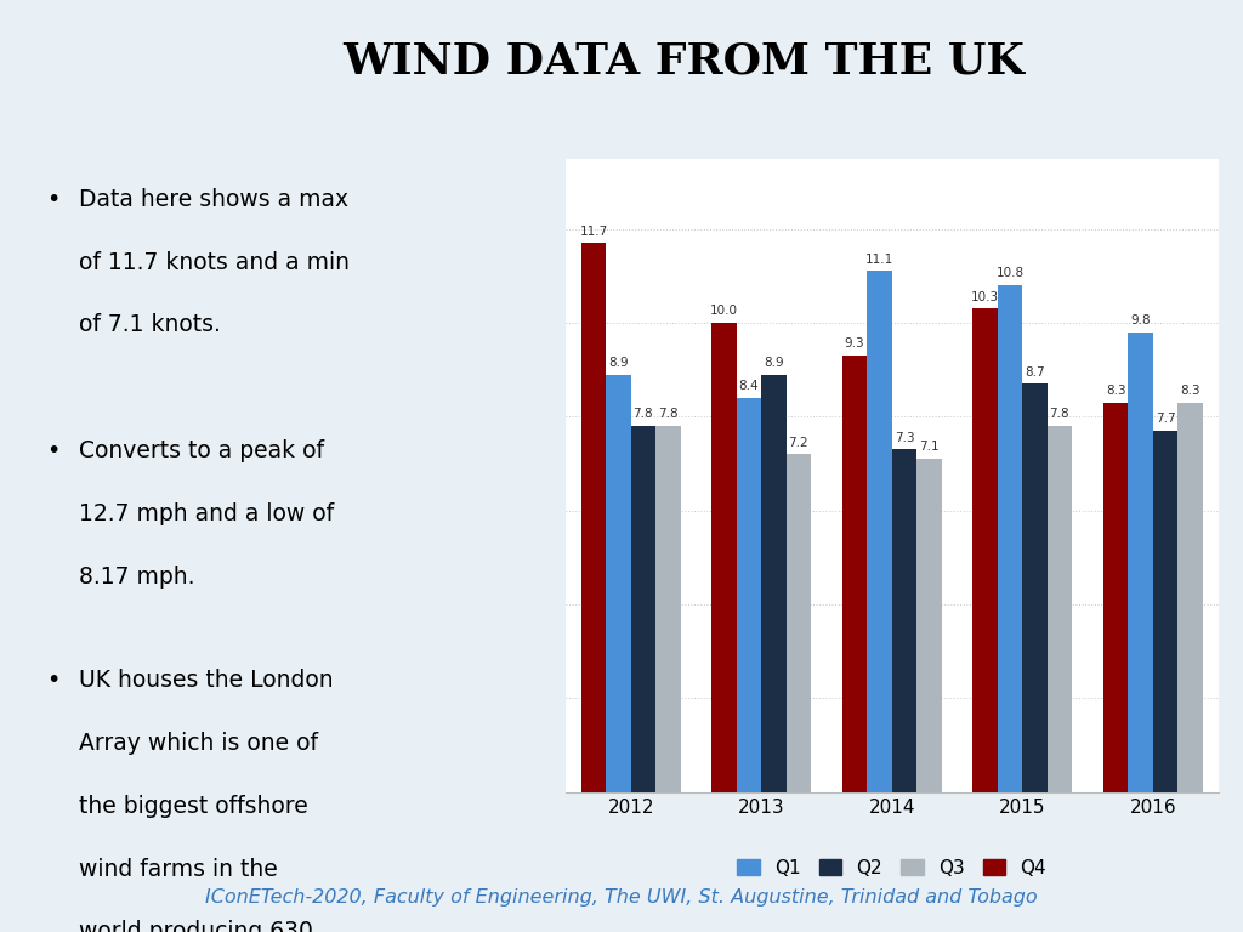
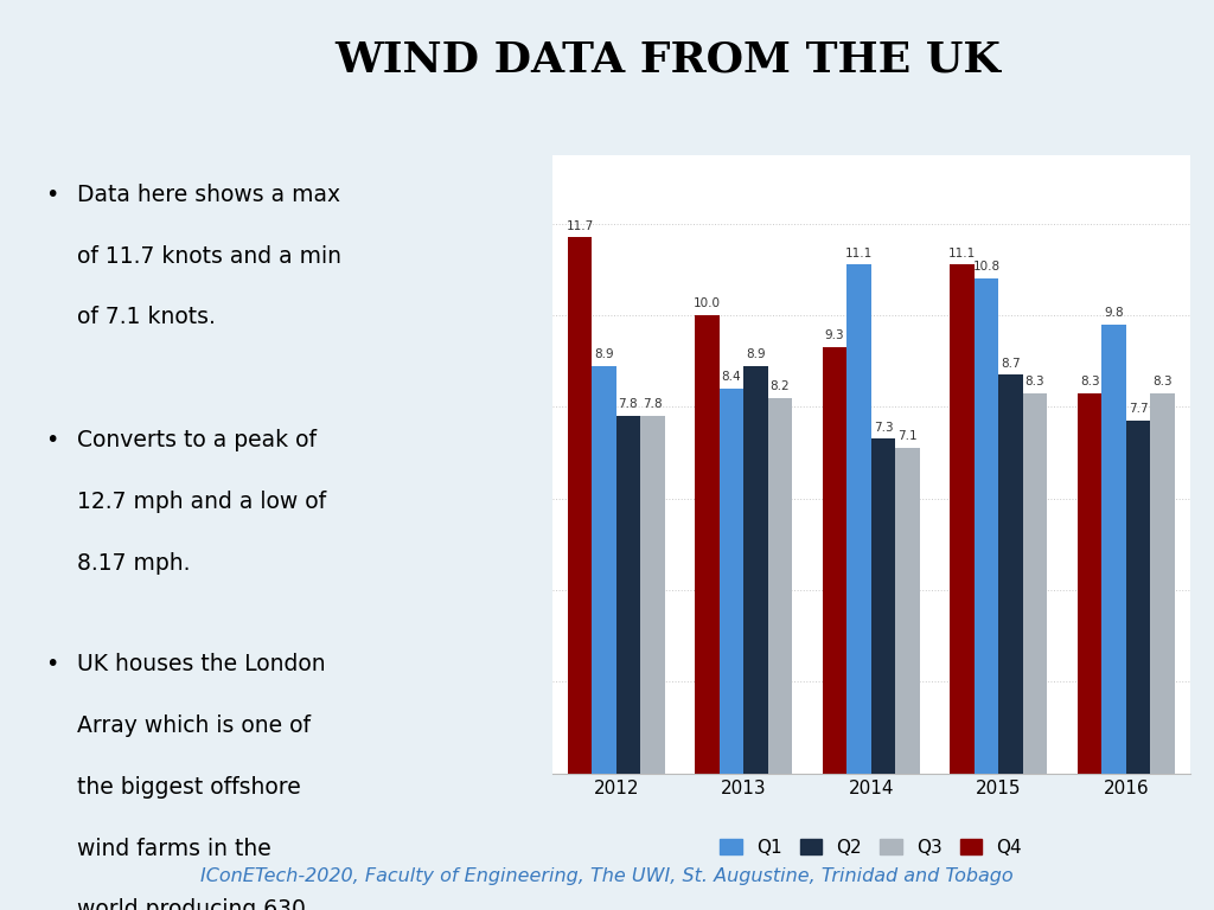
Q3/2013: 7.2 -> 8.2
Q4/2015: 10.3 -> 11.1
Q3/2015: 7.8 -> 8.3
